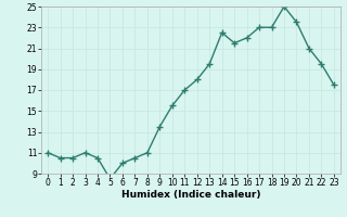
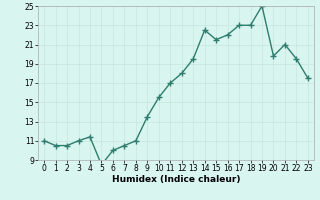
4: 10.5 -> 11.4
20: 23.5 -> 19.8
